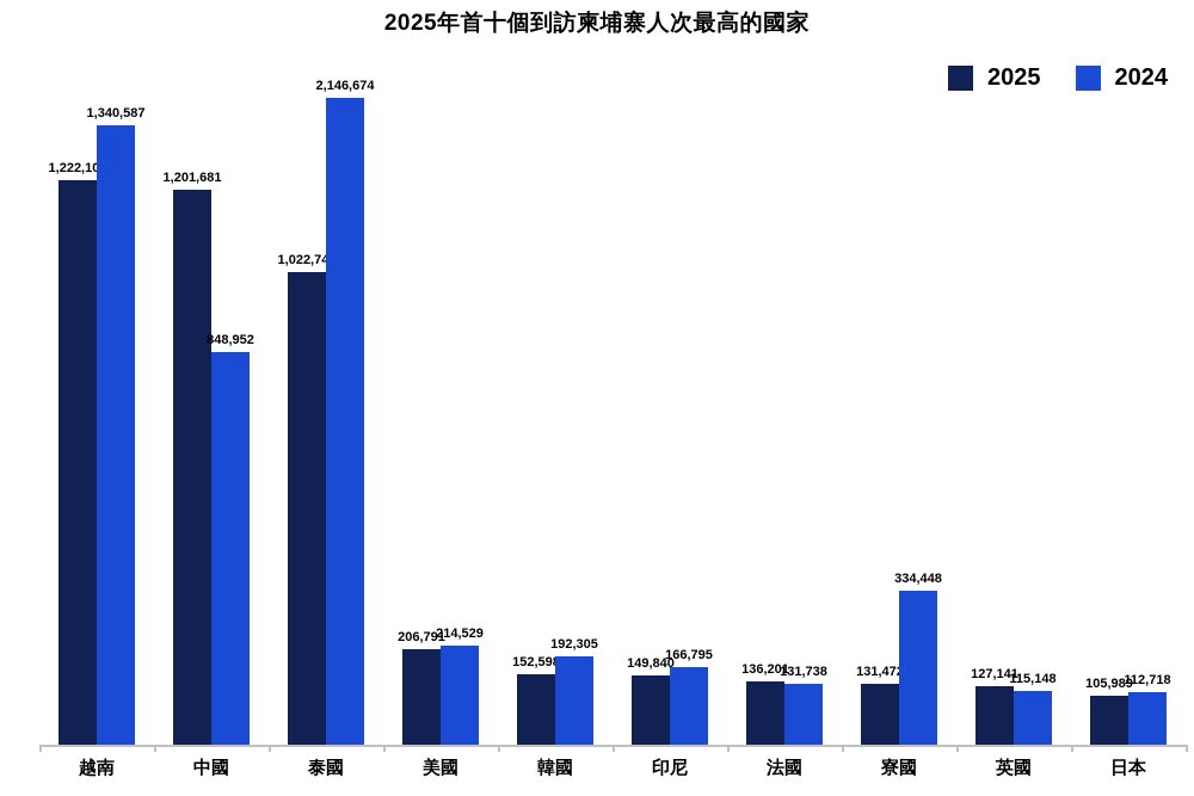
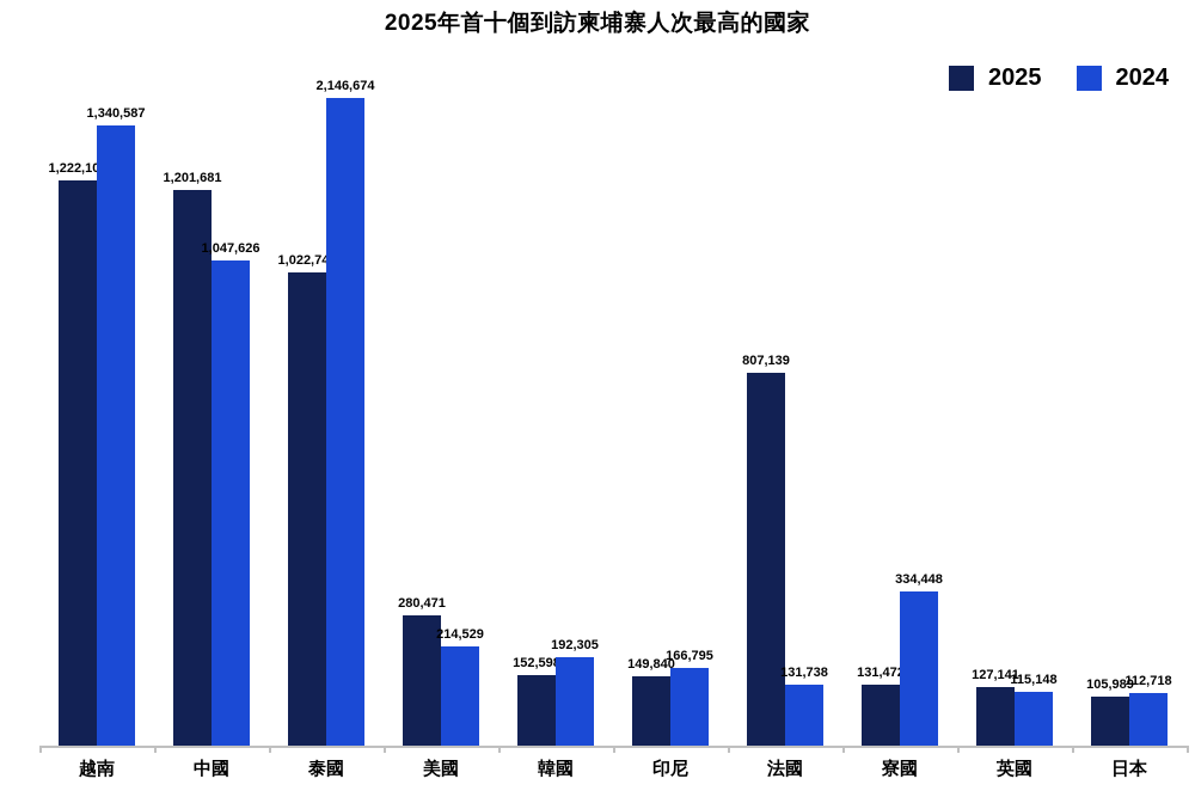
2024/中國: 848,952 -> 1,047,626
2025/美國: 206,791 -> 280,471
2025/法國: 136,201 -> 807,139
